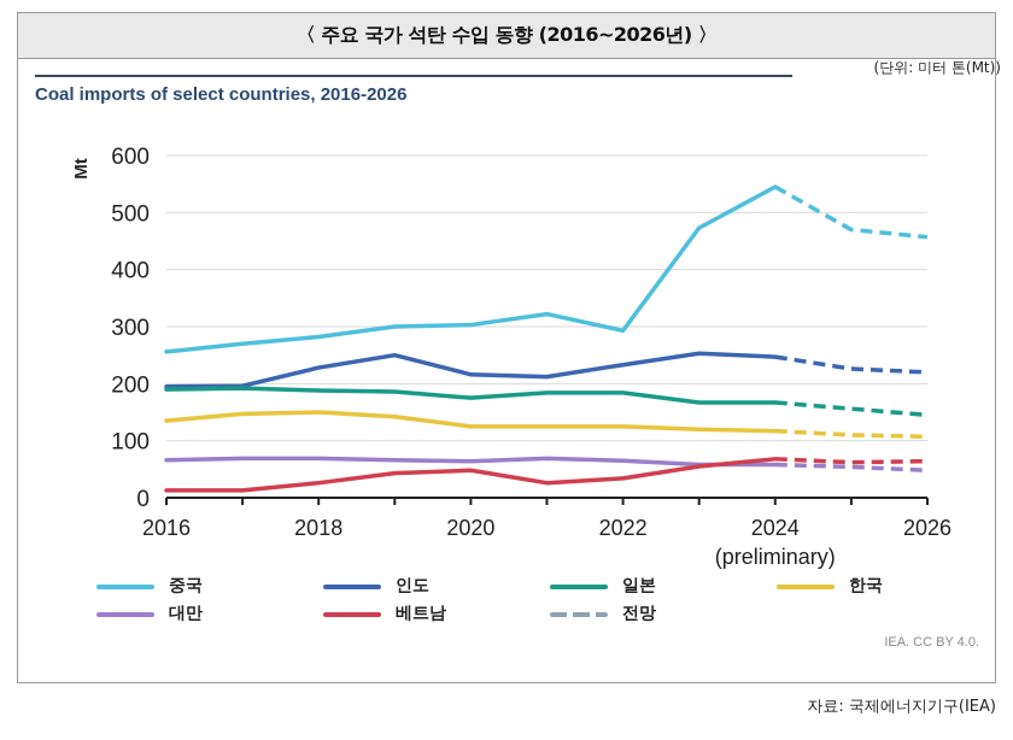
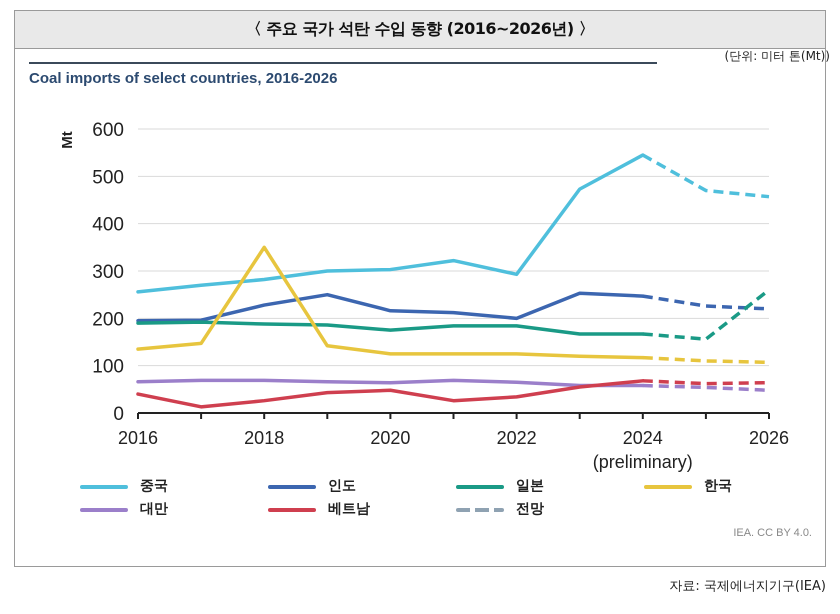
베트남/2016: 10 -> 40
한국/2018: 150 -> 350
인도/2022: 230 -> 200
일본/2026: 140 -> 260
